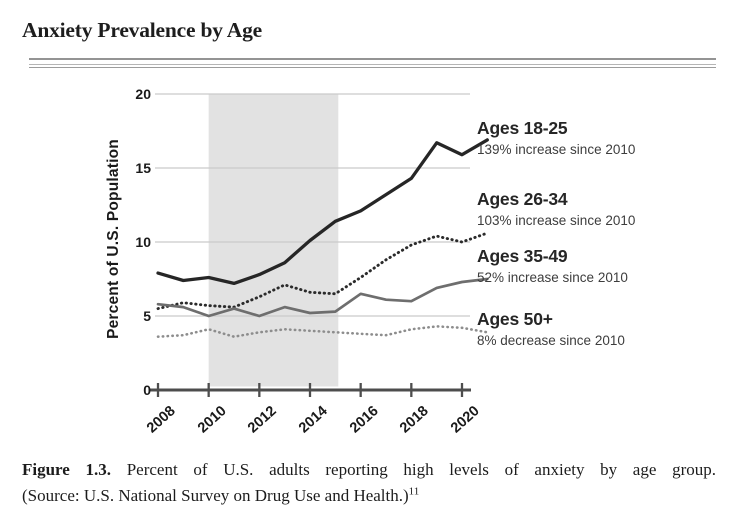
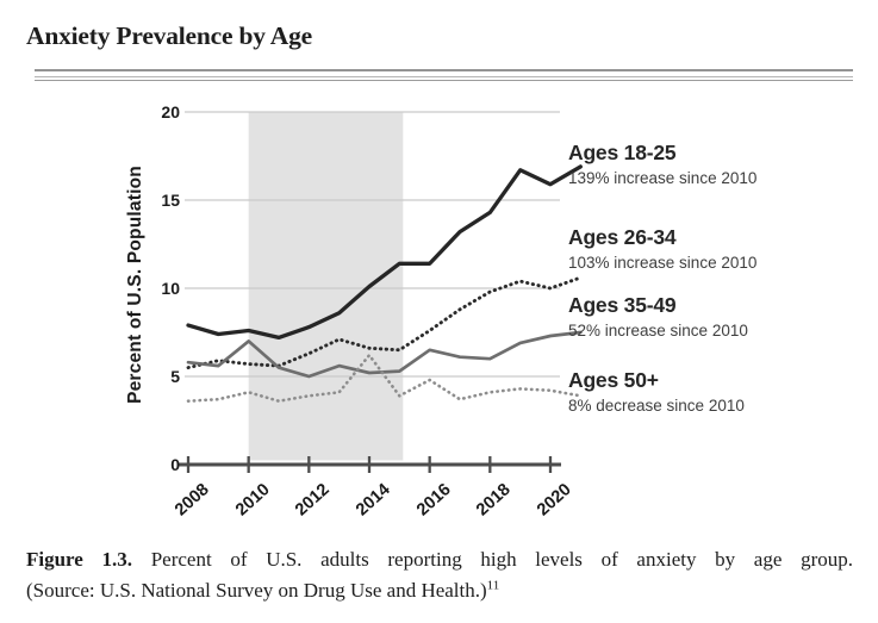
Ages 35-49/2010: 5.0 -> 7.0
Ages 50+/2014: 4.0 -> 6.2
Ages 18-25/2016: 12.1 -> 11.4
Ages 50+/2016: 3.8 -> 4.8
